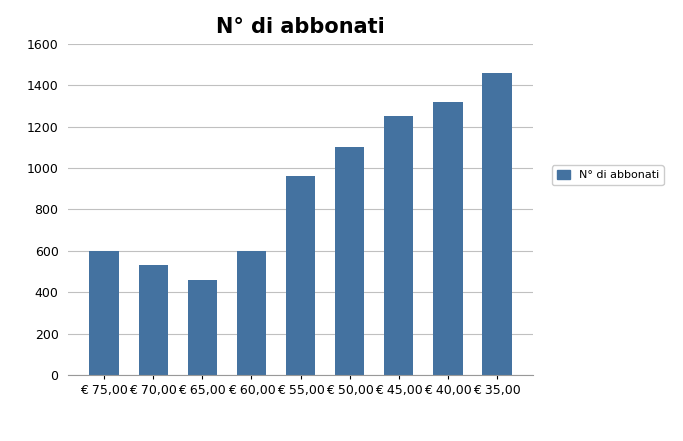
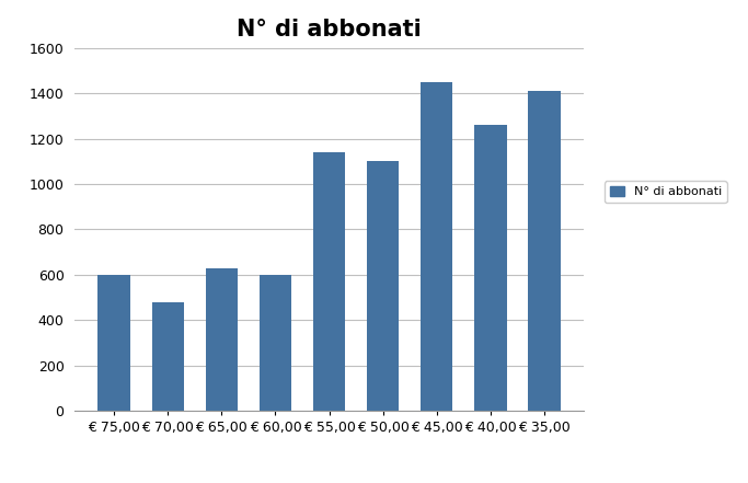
€ 70,00: 530 -> 480
€ 65,00: 460 -> 630
€ 55,00: 960 -> 1140
€ 45,00: 1250 -> 1450
€ 40,00: 1320 -> 1260
€ 35,00: 1460 -> 1410
